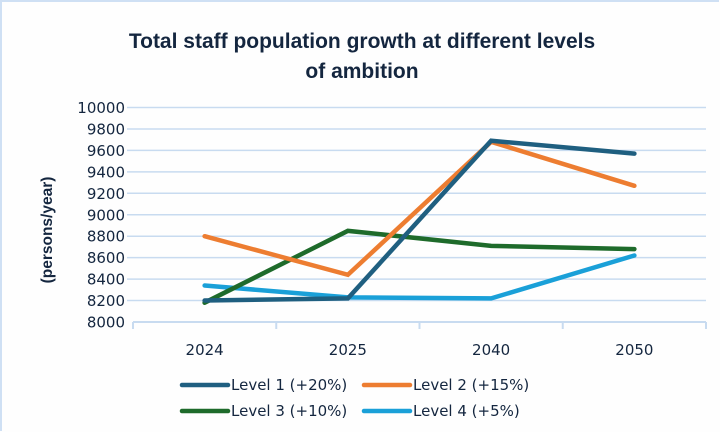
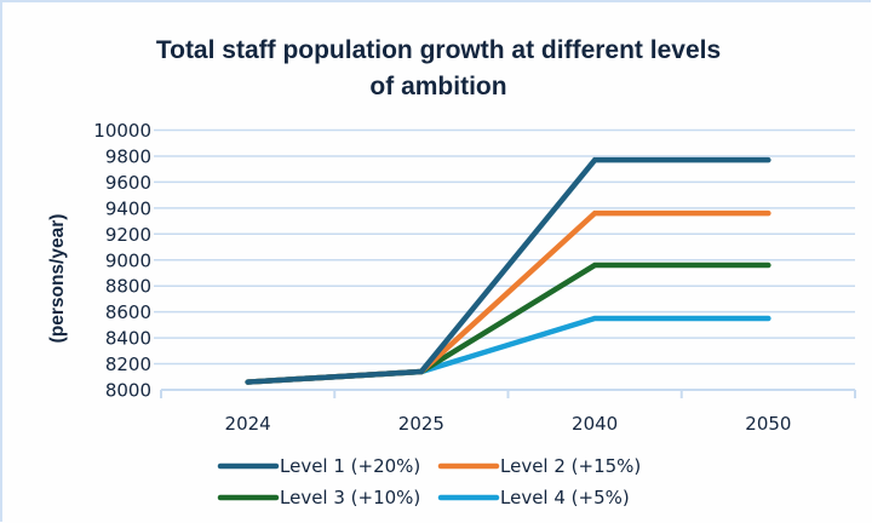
Level 1 (+20%)/2024: 8200 -> 8060
Level 2 (+15%)/2024: 8800 -> 8060
Level 3 (+10%)/2024: 8180 -> 8060
Level 4 (+5%)/2024: 8340 -> 8060
Level 1 (+20%)/2025: 8220 -> 8140
Level 2 (+15%)/2025: 8440 -> 8140
Level 3 (+10%)/2025: 8850 -> 8140
Level 4 (+5%)/2025: 8230 -> 8140
Level 1 (+20%)/2040: 9690 -> 9770
Level 2 (+15%)/2040: 9680 -> 9360
Level 3 (+10%)/2040: 8710 -> 8960
Level 4 (+5%)/2040: 8220 -> 8550
Level 1 (+20%)/2050: 9570 -> 9770
Level 2 (+15%)/2050: 9270 -> 9360
Level 3 (+10%)/2050: 8680 -> 8960
Level 4 (+5%)/2050: 8620 -> 8550
